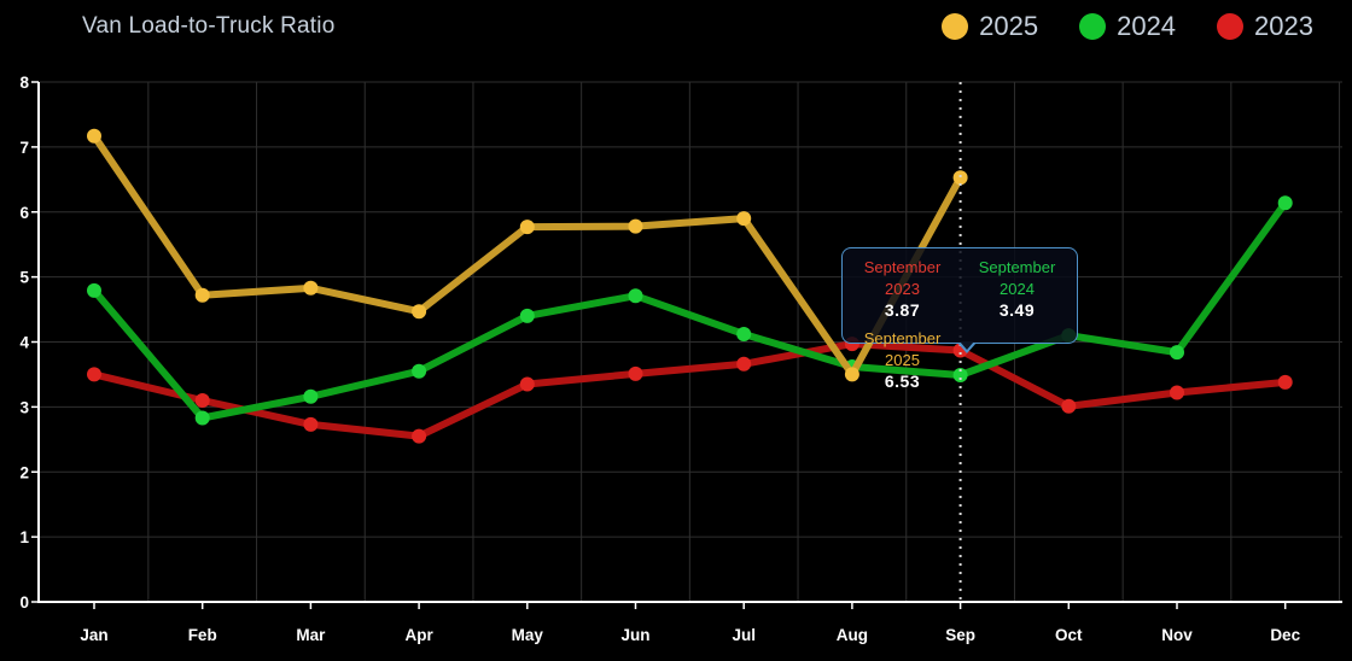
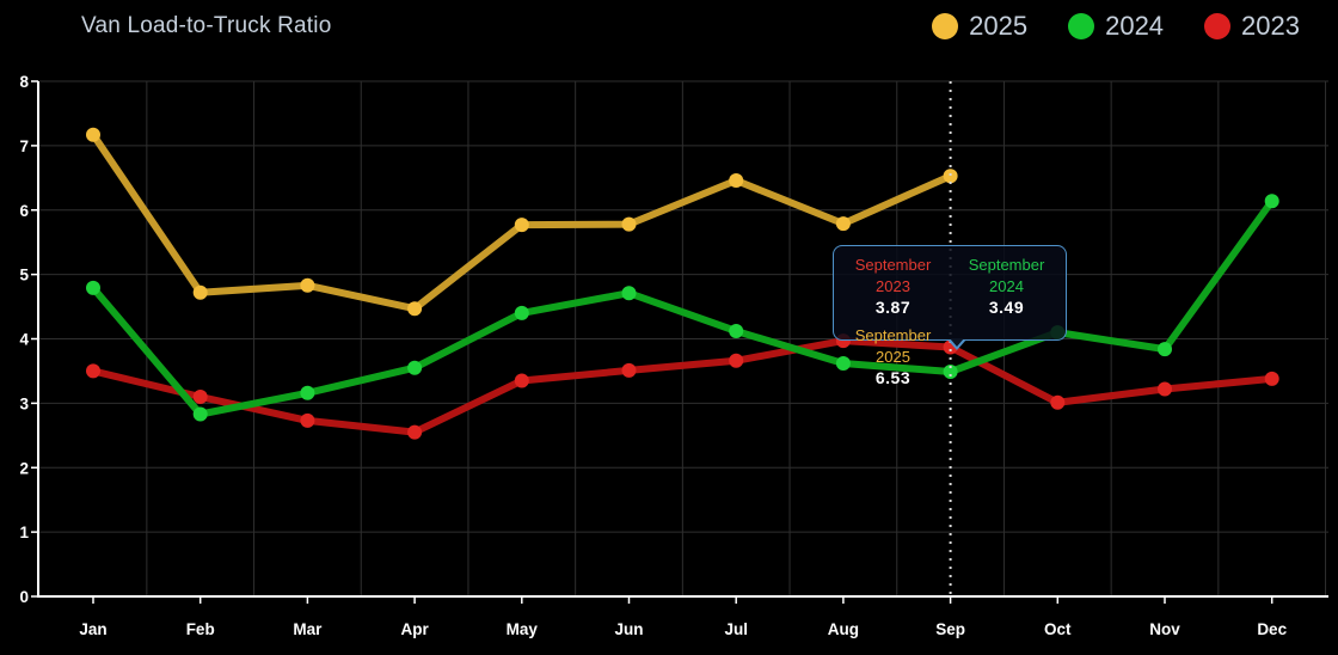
2025/Jul: 5.9 -> 6.5
2025/Aug: 3.5 -> 5.8
